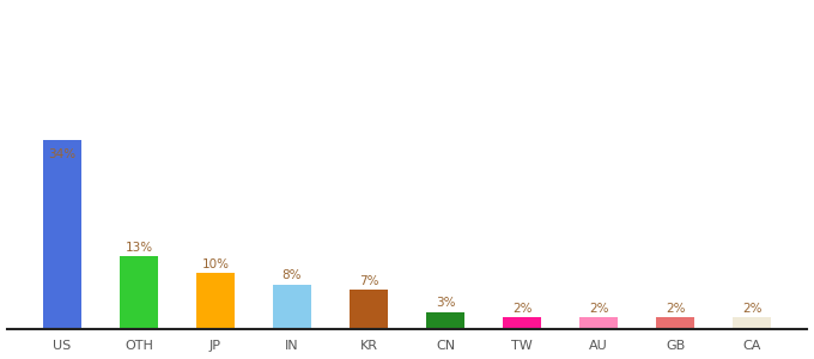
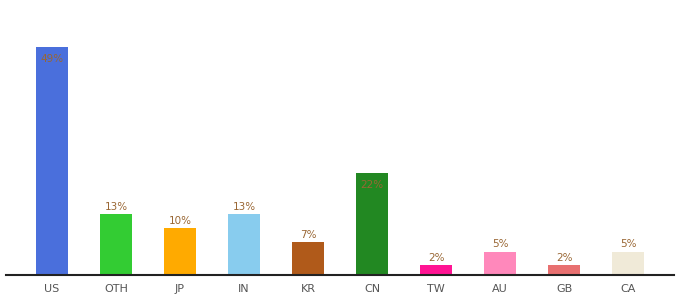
US: 34% -> 49%
IN: 8% -> 13%
CN: 3% -> 22%
AU: 2% -> 5%
CA: 2% -> 5%
